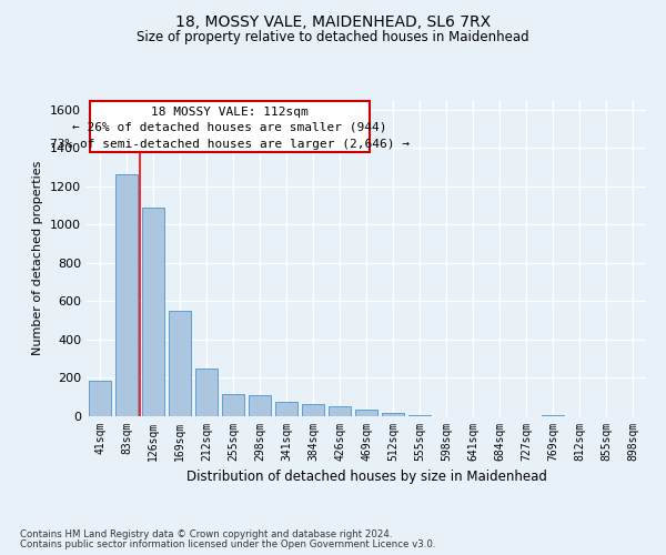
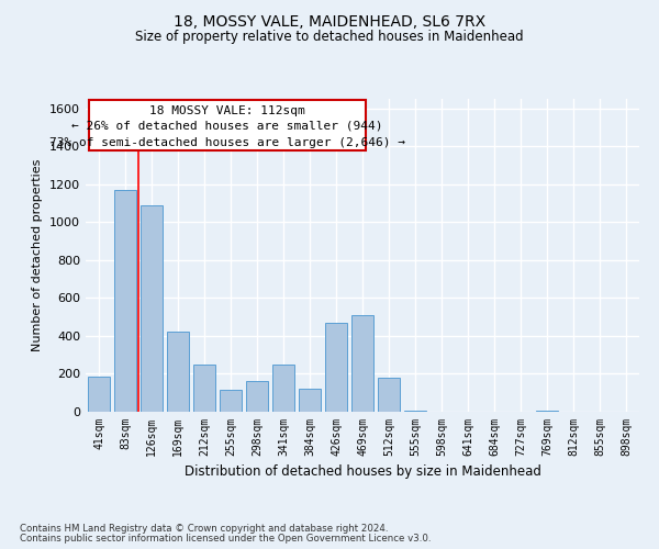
83sqm: 1260 -> 1170
169sqm: 550 -> 420
298sqm: 110 -> 160
341sqm: 80 -> 250
384sqm: 60 -> 120
426sqm: 60 -> 470
469sqm: 40 -> 510
512sqm: 20 -> 180
